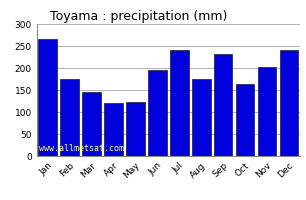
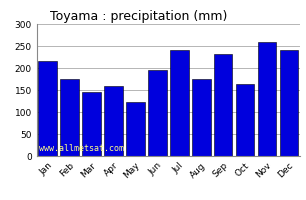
Jan: 265 -> 215
Apr: 120 -> 160
Nov: 202 -> 260
